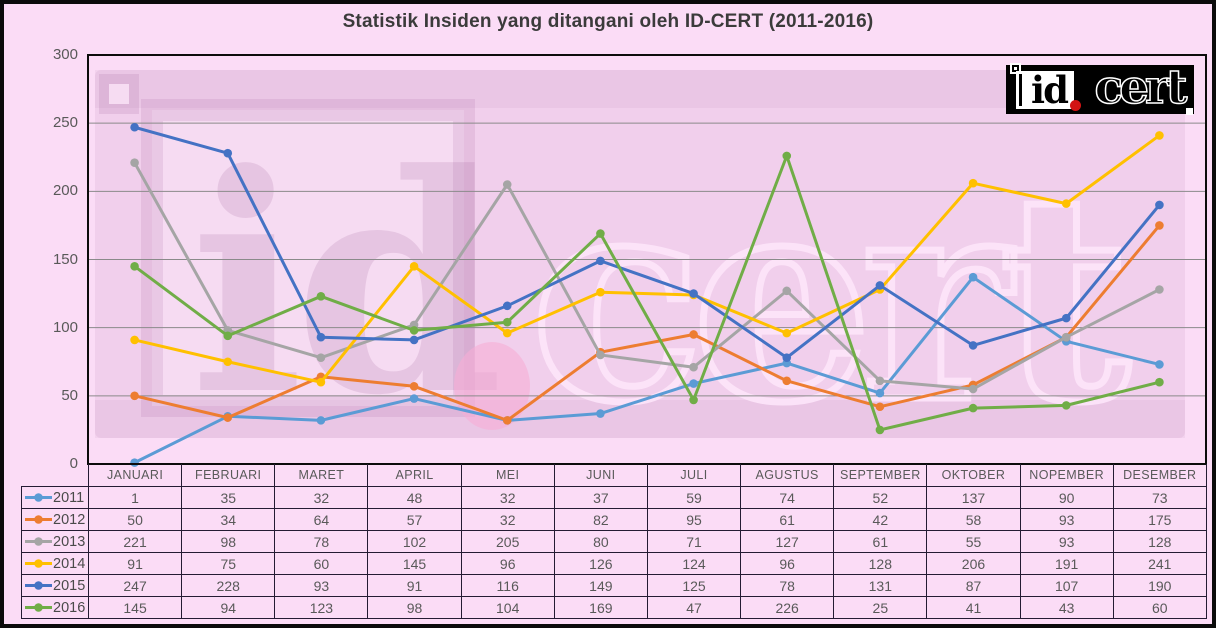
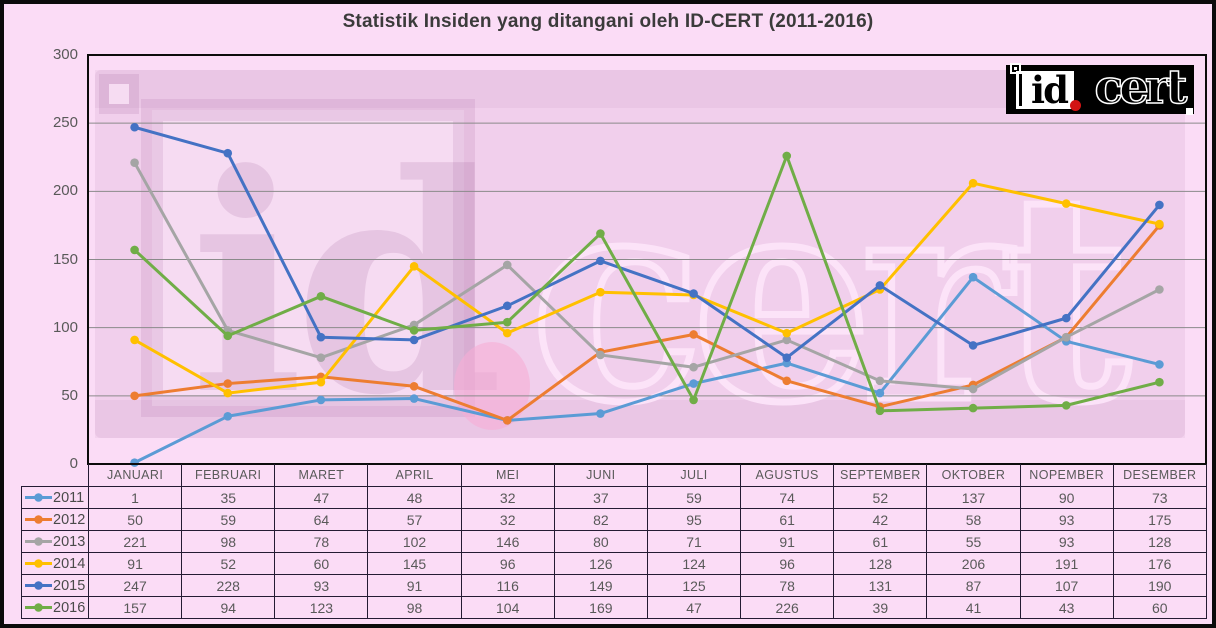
2016/JANUARI: 145 -> 157
2012/FEBRUARI: 34 -> 59
2014/FEBRUARI: 75 -> 52
2011/MARET: 32 -> 47
2013/MEI: 205 -> 146
2013/AGUSTUS: 127 -> 91
2016/SEPTEMBER: 25 -> 39
2014/DESEMBER: 241 -> 176
